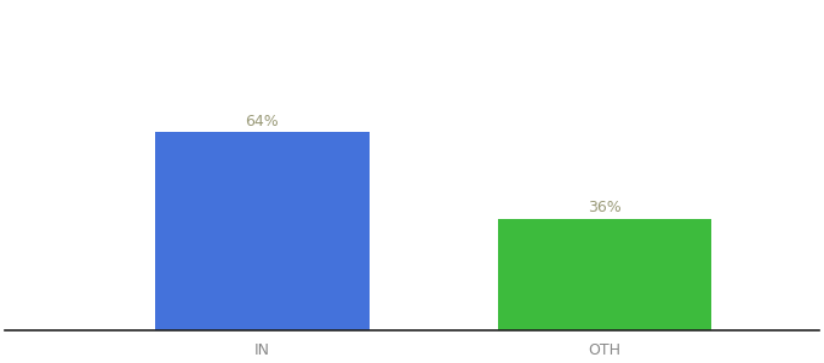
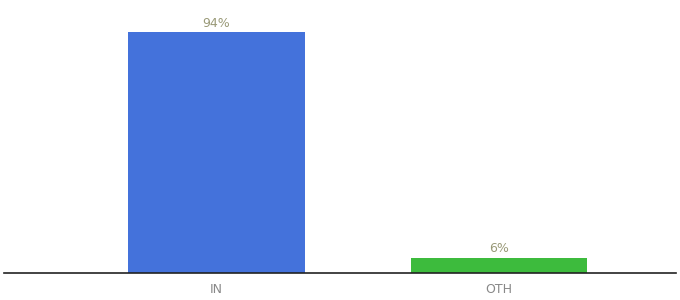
IN: 64% -> 94%
OTH: 36% -> 6%
